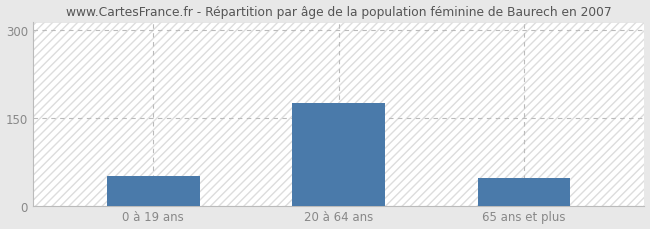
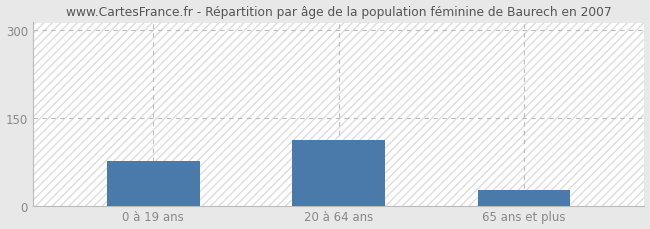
0 à 19 ans: 50 -> 76
20 à 64 ans: 175 -> 112
65 ans et plus: 47 -> 26
